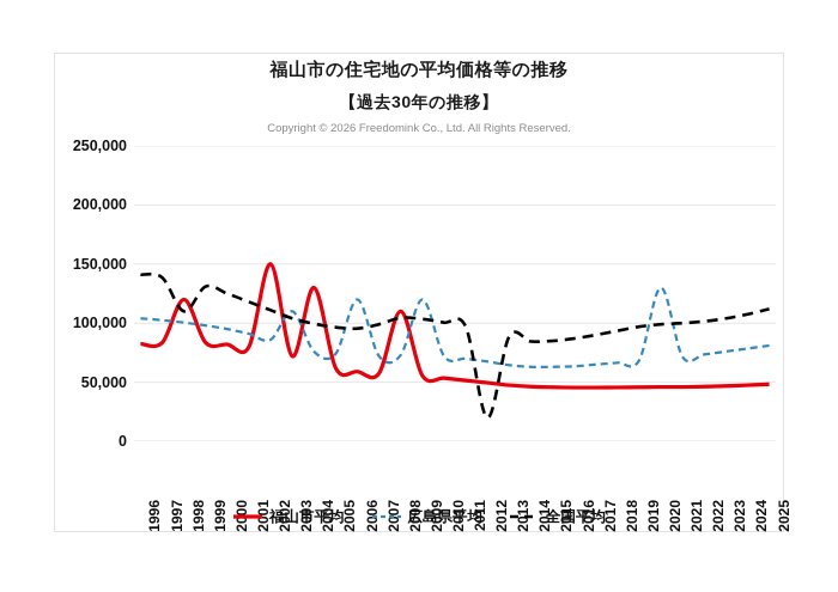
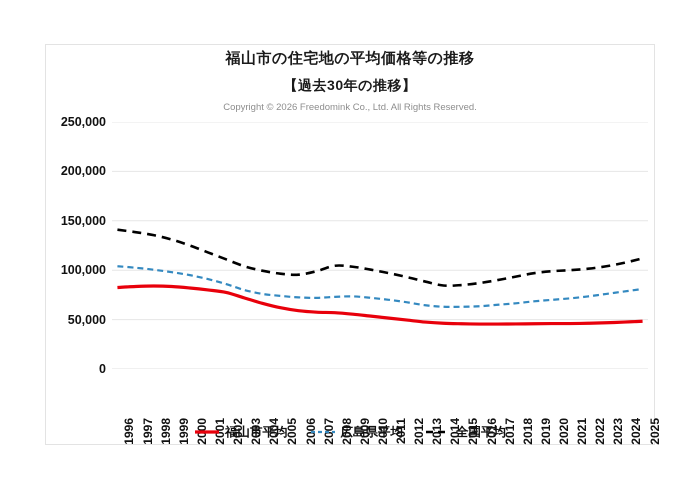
福山市平均/1998: 120000 -> 80000
全国平均/1998: 110000 -> 140000
福山市平均/2002: 150000 -> 80000
広島県平均/2003: 110000 -> 80000
福山市平均/2004: 130000 -> 70000
広島県平均/2006: 120000 -> 70000
福山市平均/2008: 110000 -> 60000
広島県平均/2009: 120000 -> 70000
全国平均/2012: 20000 -> 90000
広島県平均/2020: 130000 -> 70000
